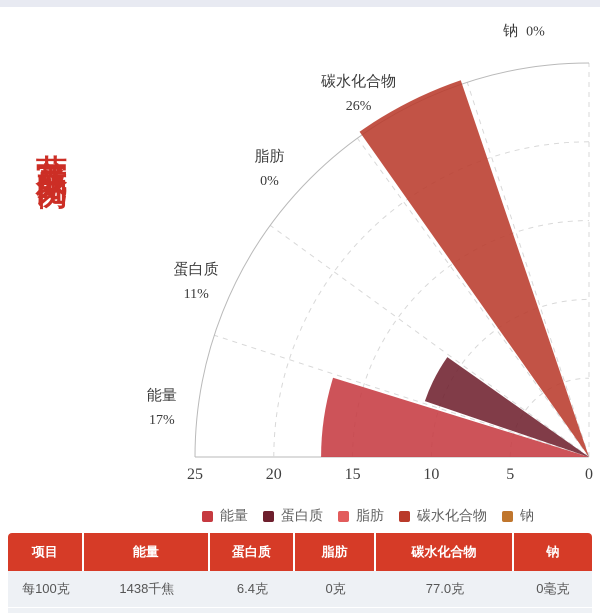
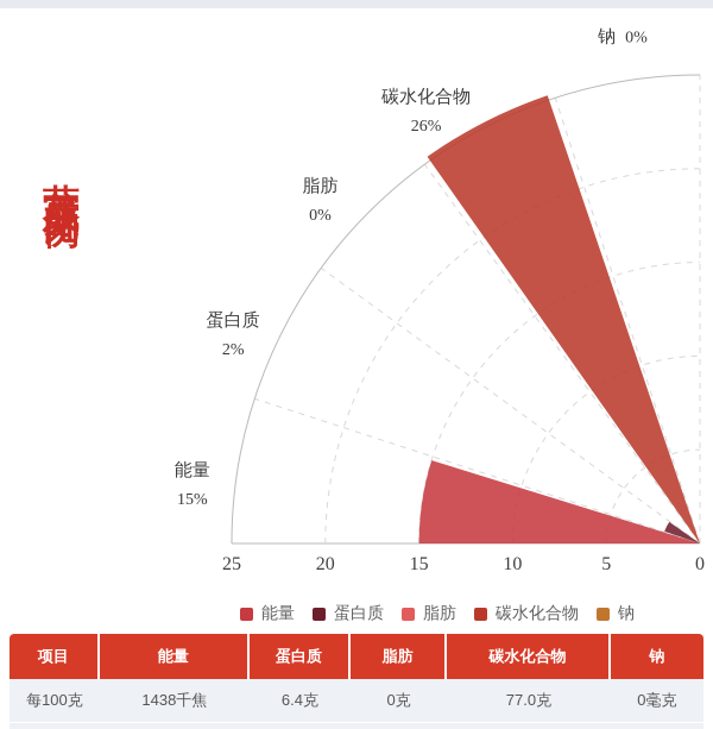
能量: 17% -> 15%
蛋白质: 11% -> 2%
